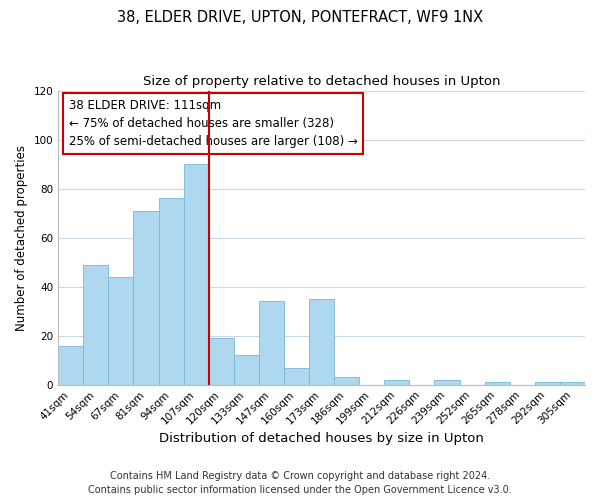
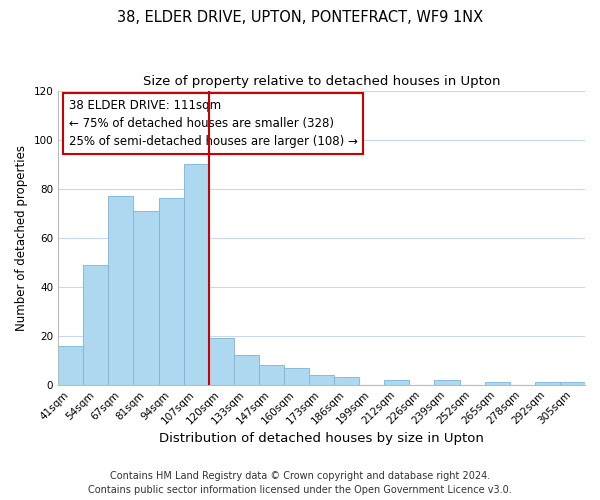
67sqm: 44 -> 77
147sqm: 34 -> 8
173sqm: 35 -> 4
